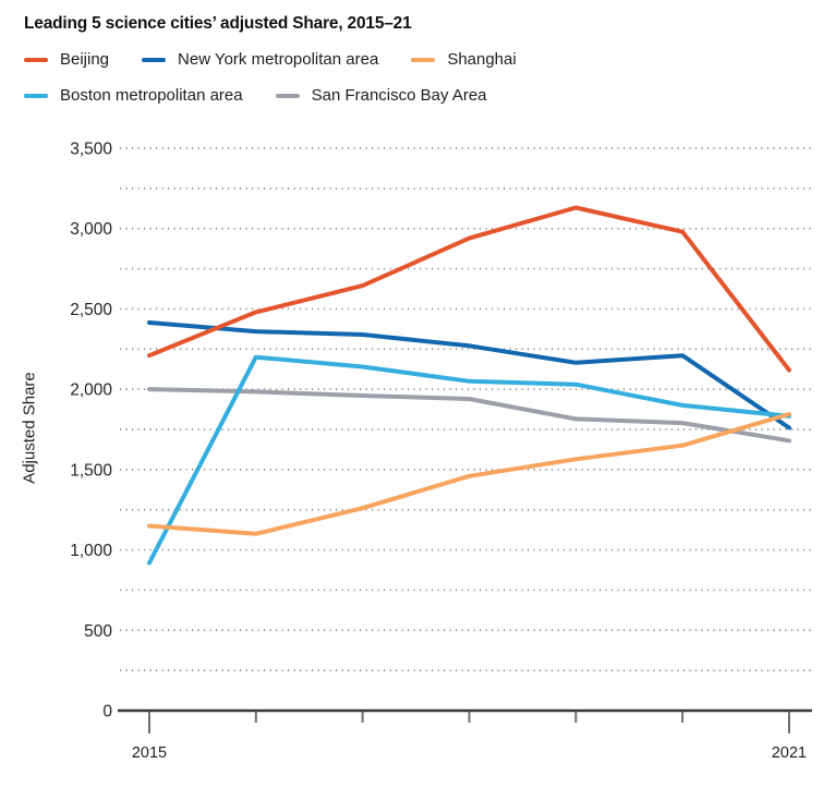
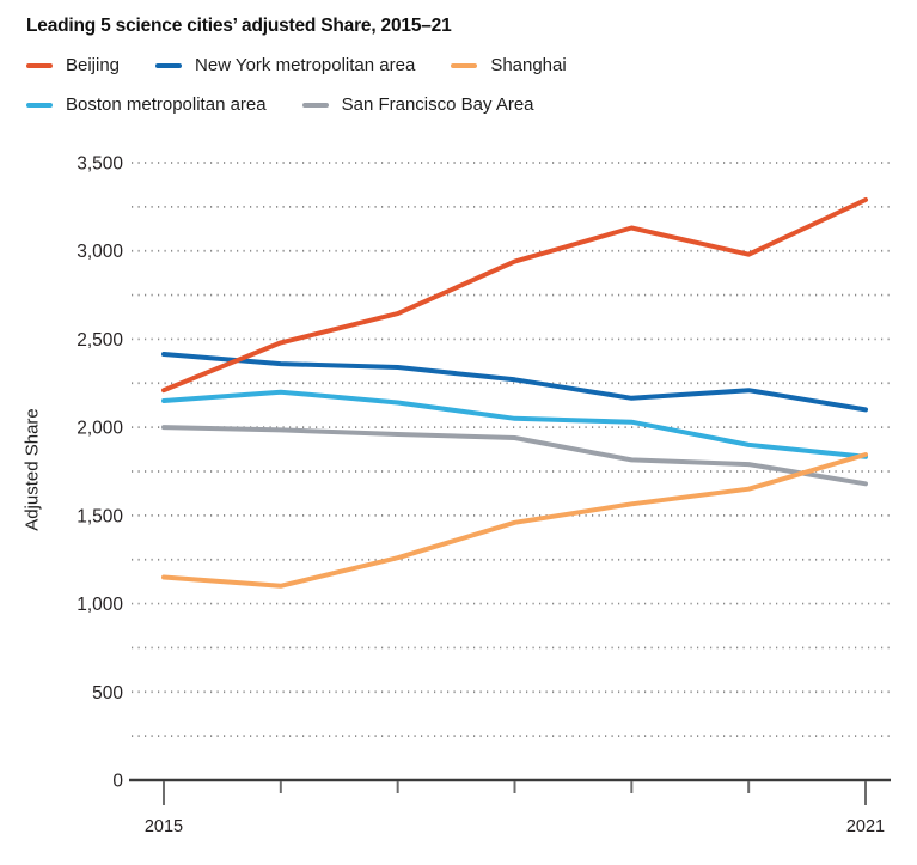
Boston metropolitan area/2015: 920 -> 2150
Beijing/2021: 2120 -> 3290
New York metropolitan area/2021: 1760 -> 2100
